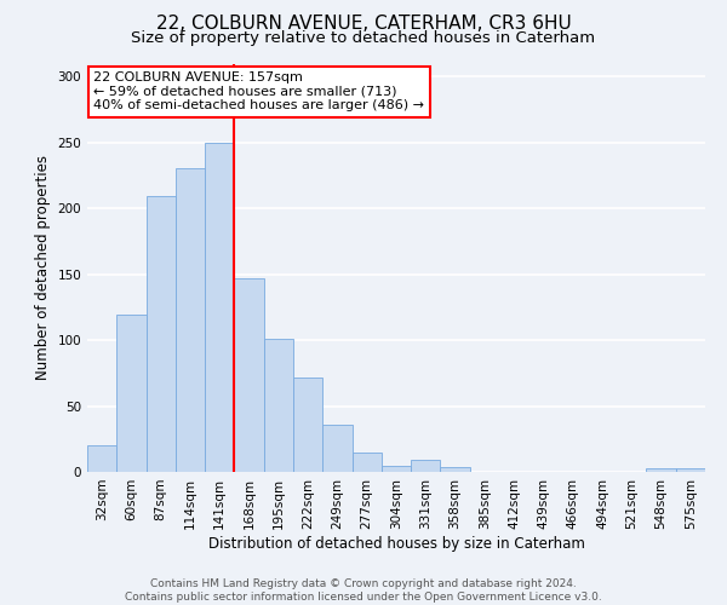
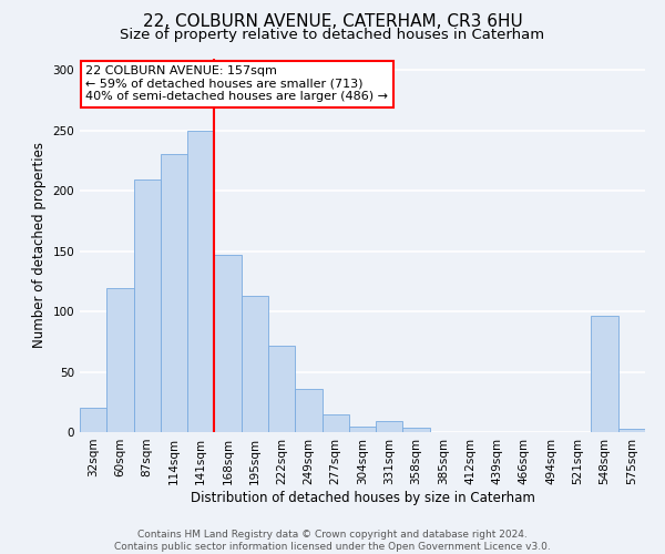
195sqm: 101 -> 113
548sqm: 3 -> 96
